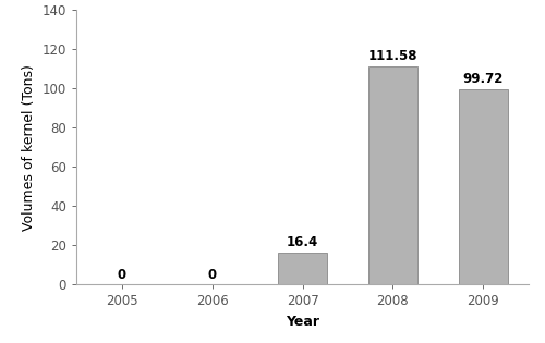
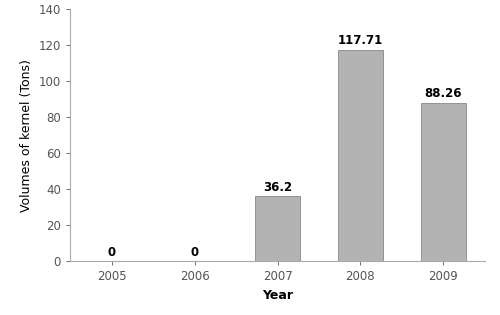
2007: 16.4 -> 36.2
2008: 111.58 -> 117.71
2009: 99.72 -> 88.26
